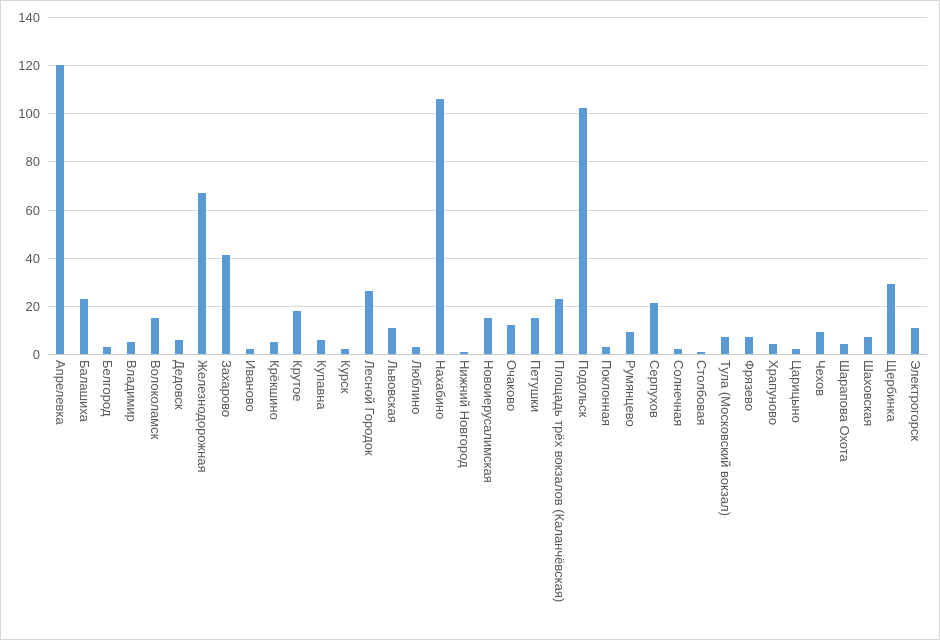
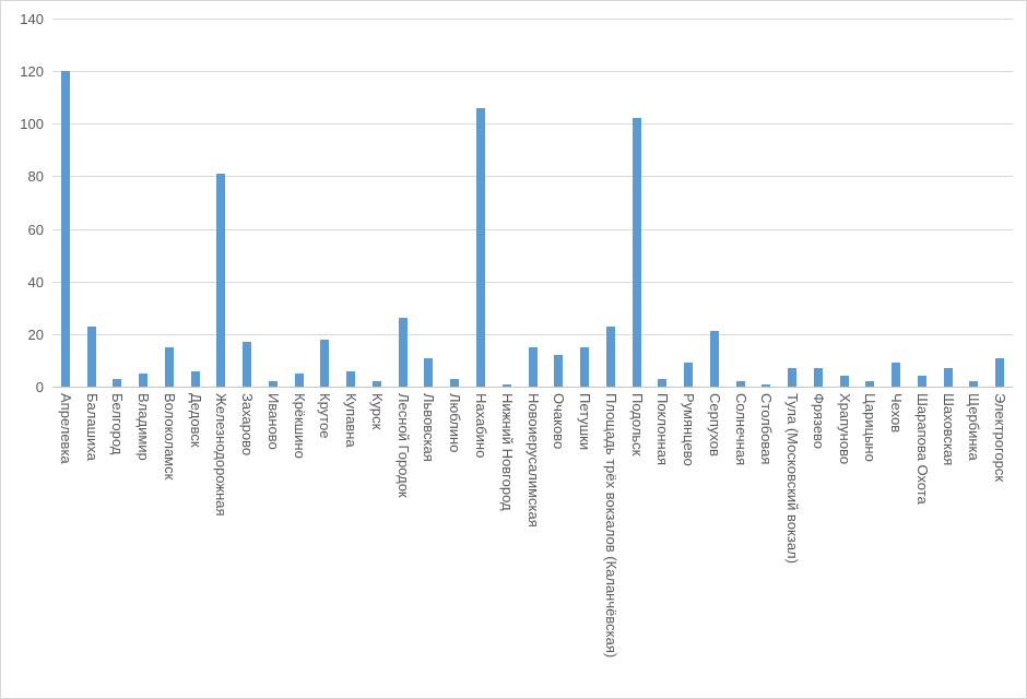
Железнодорожная: 67 -> 81
Захарово: 41 -> 17
Щербинка: 29 -> 2
